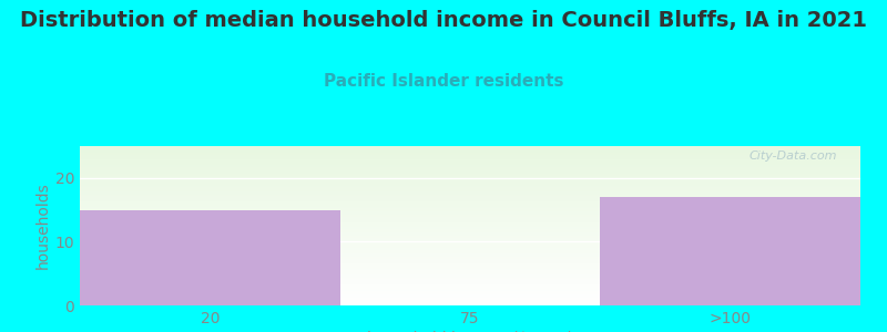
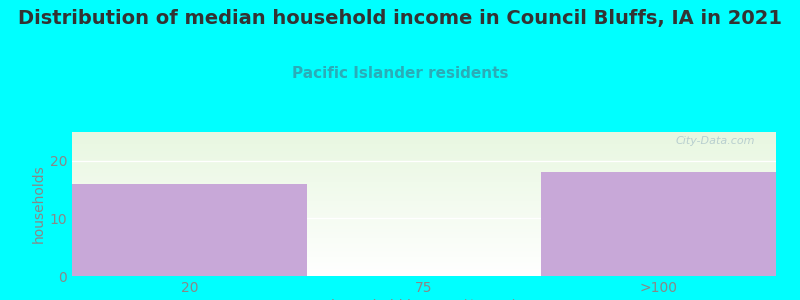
20: 15 -> 16
>100: 17 -> 18
